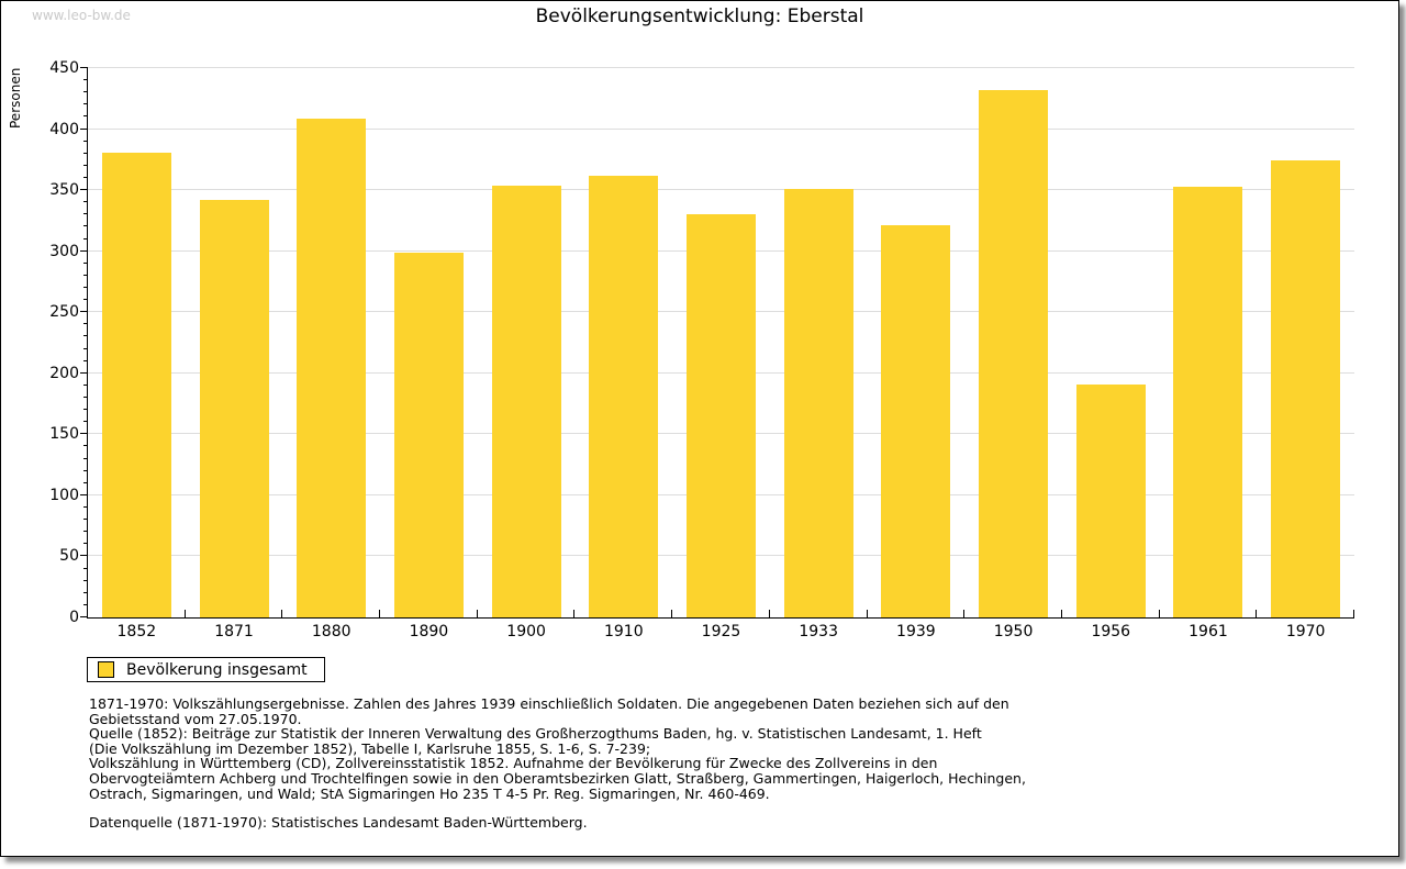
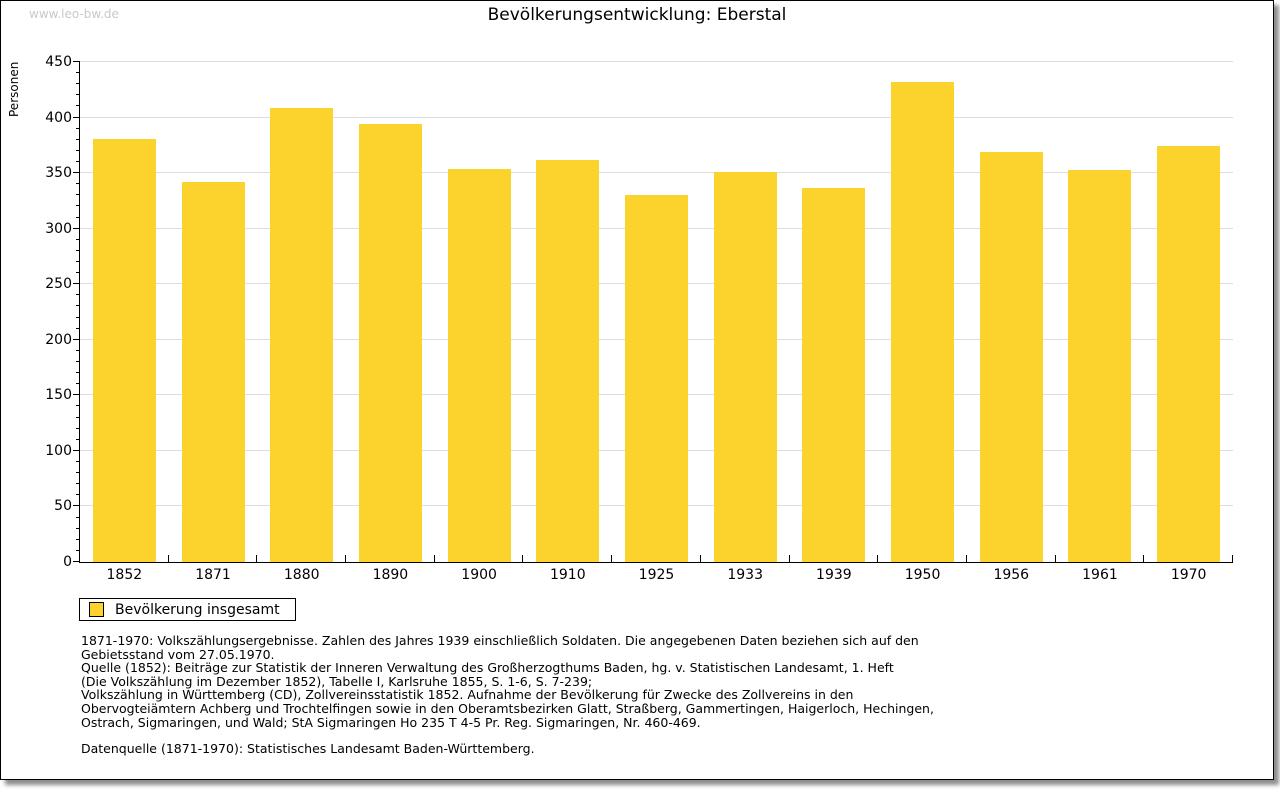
1890: 299 -> 394
1939: 321 -> 337
1956: 191 -> 369
